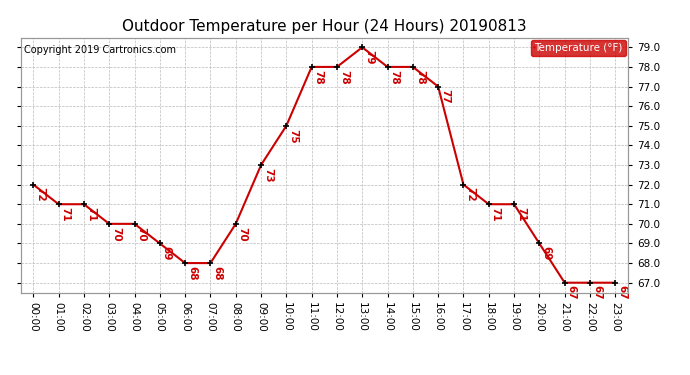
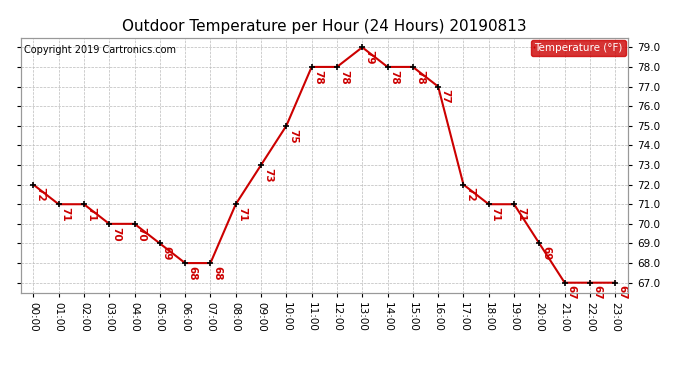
08:00: 70 -> 71
